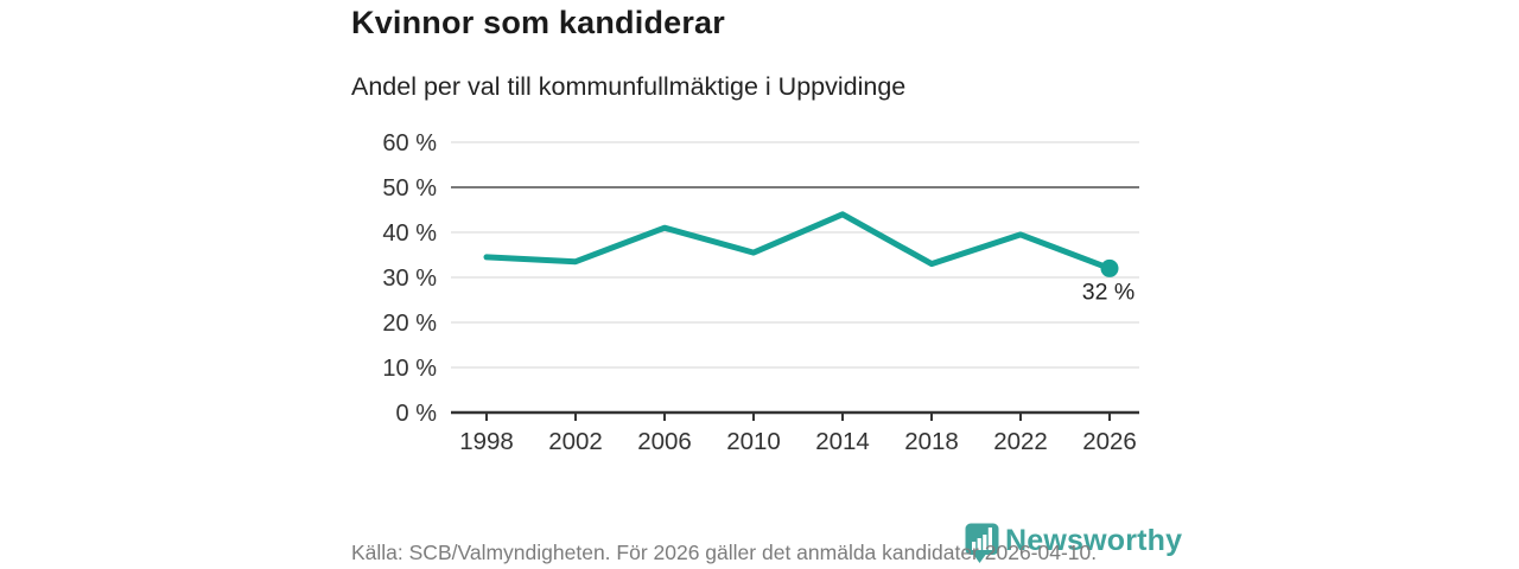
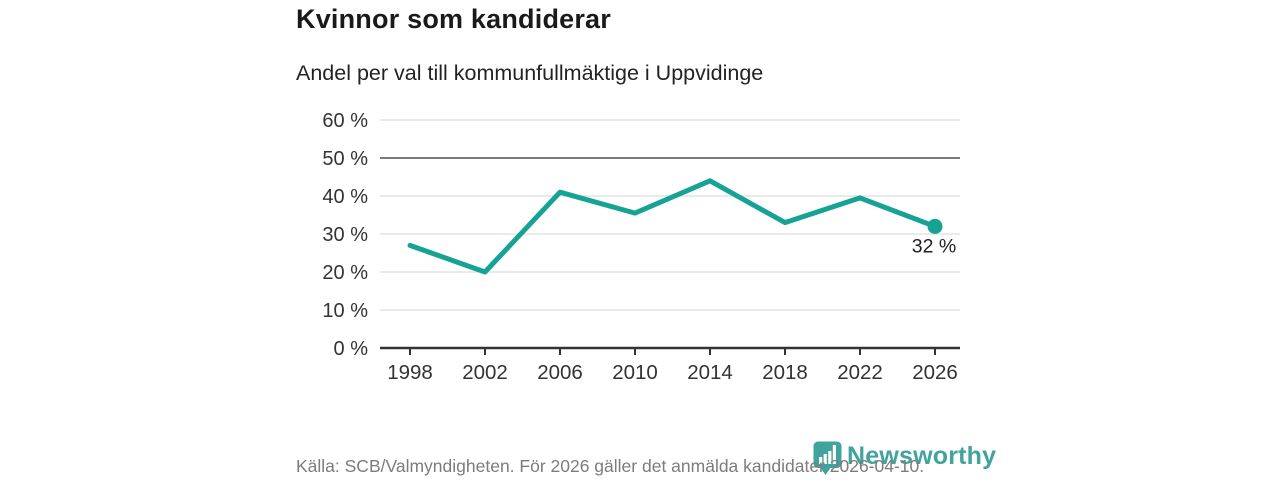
1998: 34% -> 27%
2002: 34% -> 20%
